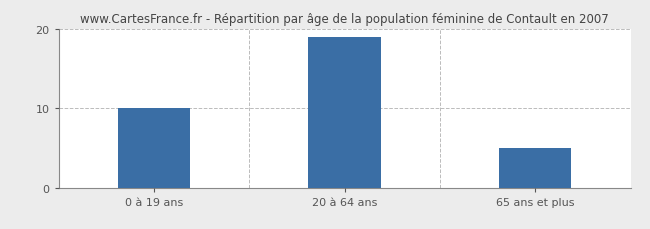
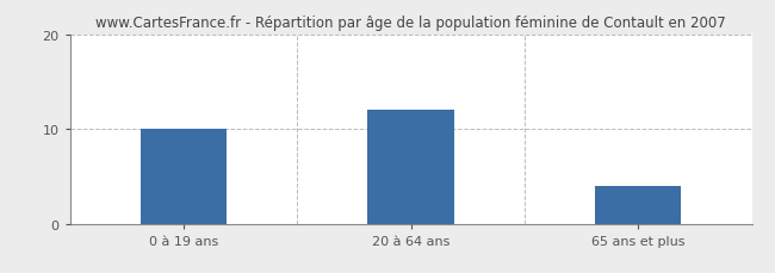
20 à 64 ans: 19 -> 12
65 ans et plus: 5 -> 4
